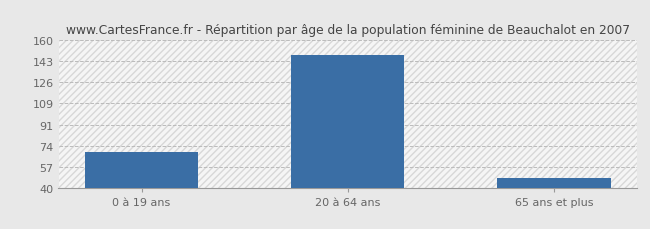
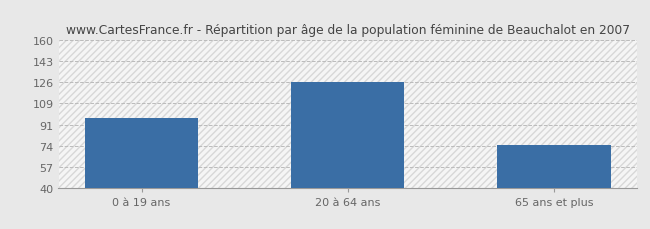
0 à 19 ans: 69 -> 97
20 à 64 ans: 148 -> 126
65 ans et plus: 48 -> 75
